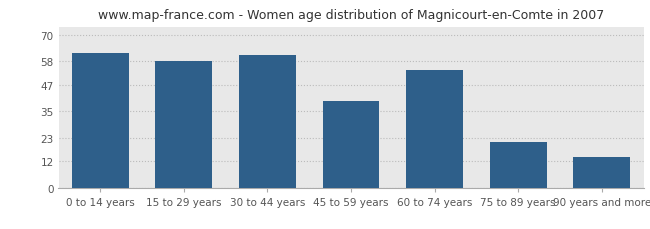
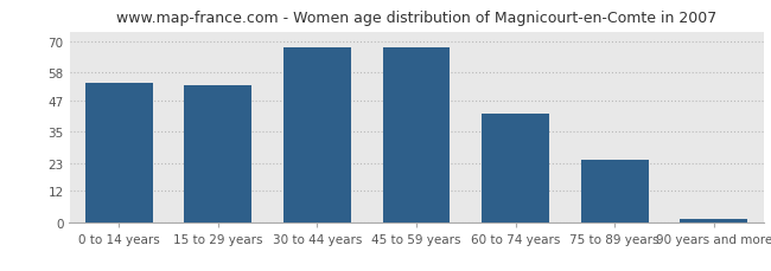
0 to 14 years: 62 -> 54
15 to 29 years: 58 -> 53
30 to 44 years: 61 -> 68
45 to 59 years: 40 -> 68
60 to 74 years: 54 -> 42
75 to 89 years: 21 -> 24
90 years and more: 14 -> 1
